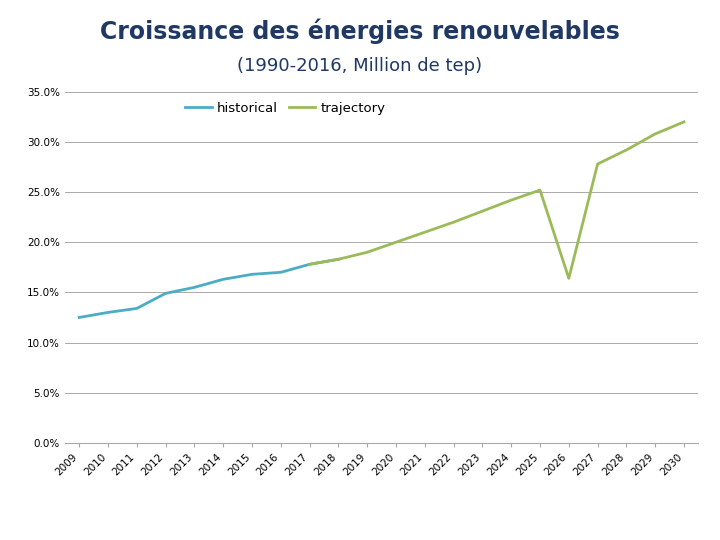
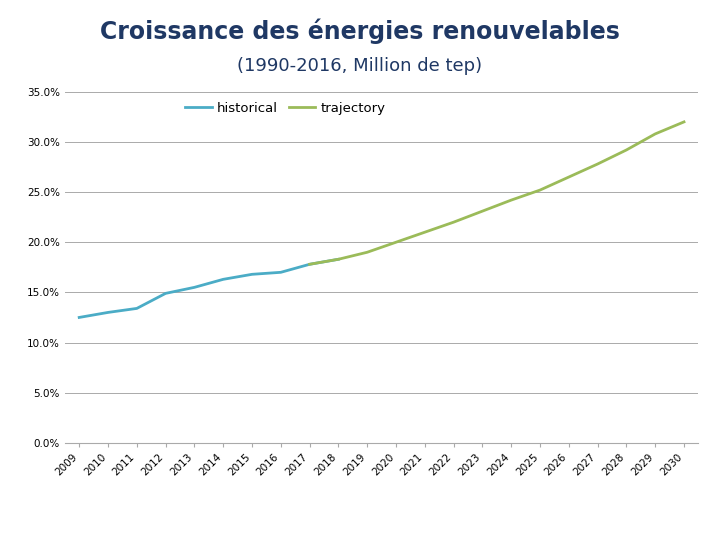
trajectory/2026: 16.4% -> 26.5%
